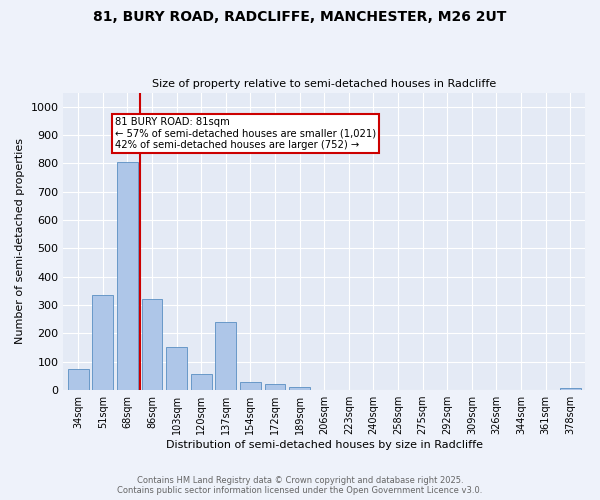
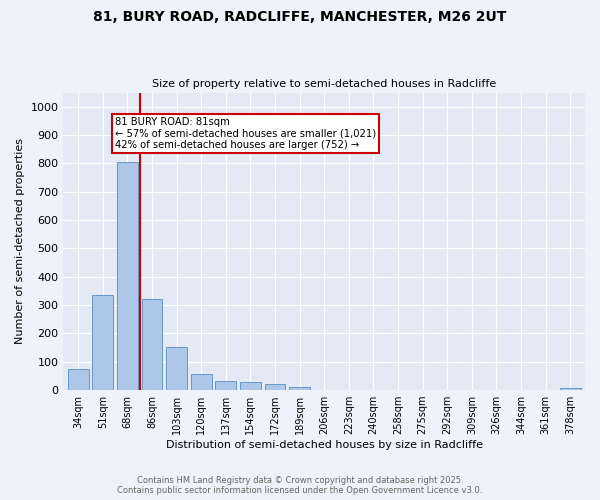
137sqm: 240 -> 32
